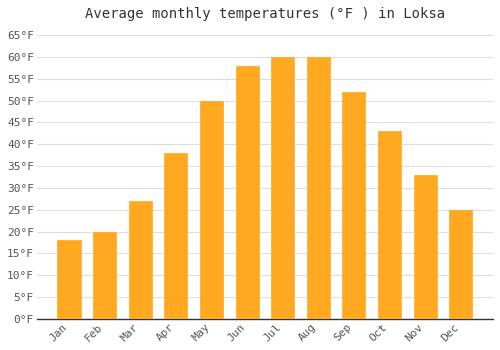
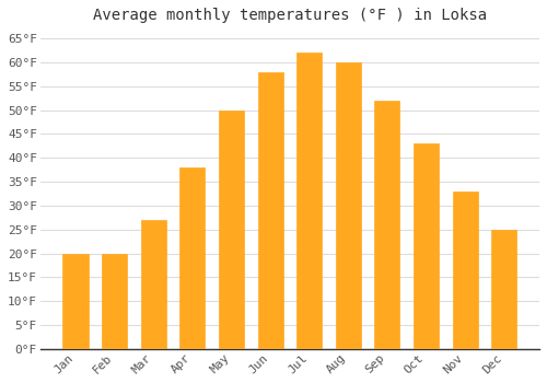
Jan: 18°F -> 20°F
Jul: 60°F -> 62°F
